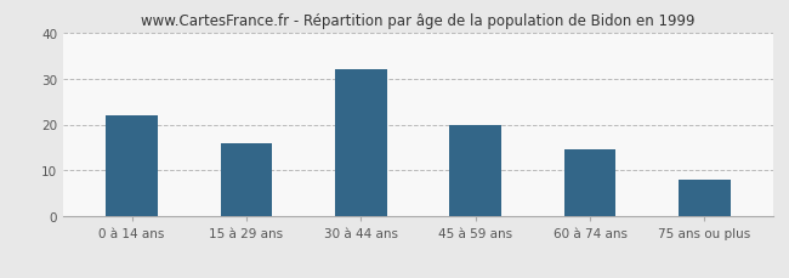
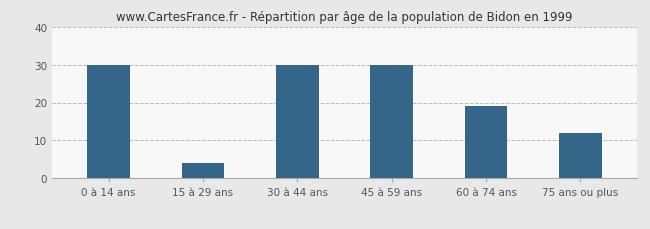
0 à 14 ans: 22.0 -> 30.0
15 à 29 ans: 16.0 -> 4.0
30 à 44 ans: 32.0 -> 30.0
45 à 59 ans: 20.0 -> 30.0
60 à 74 ans: 14.5 -> 19.0
75 ans ou plus: 8.0 -> 12.0
